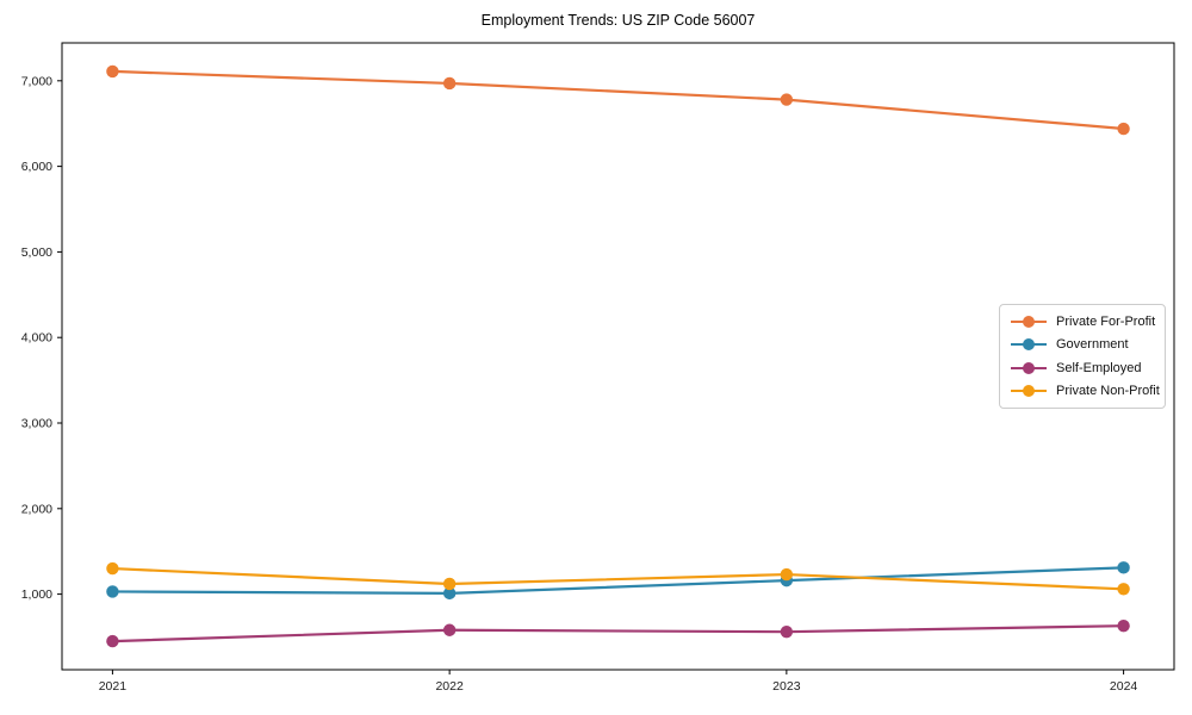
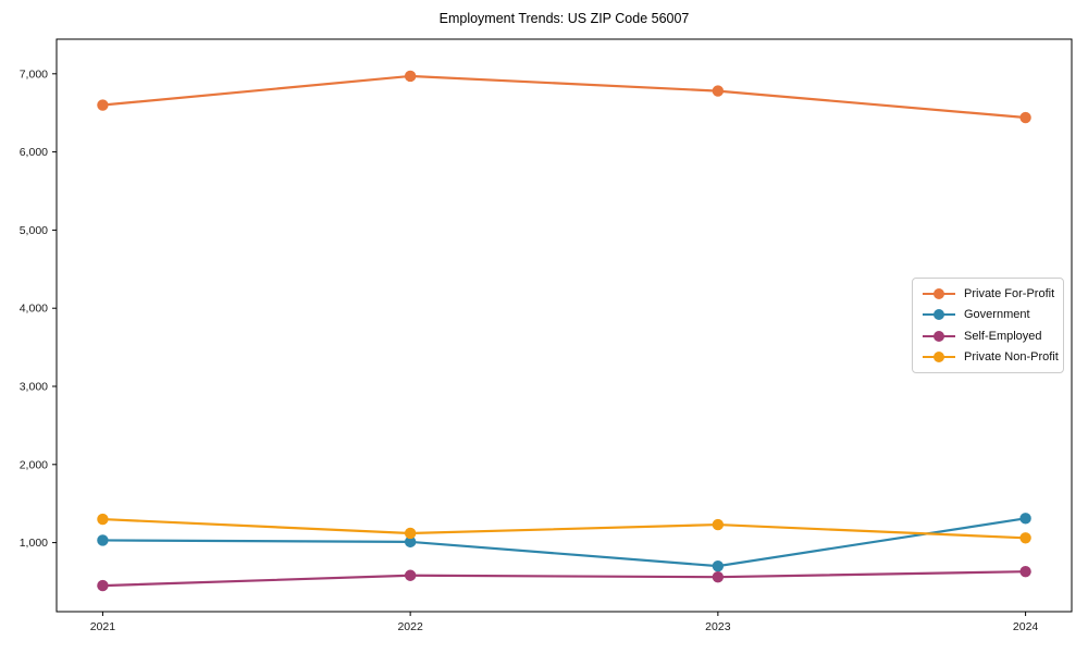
Private For-Profit/2021: 7100 -> 6600
Government/2023: 1200 -> 700
